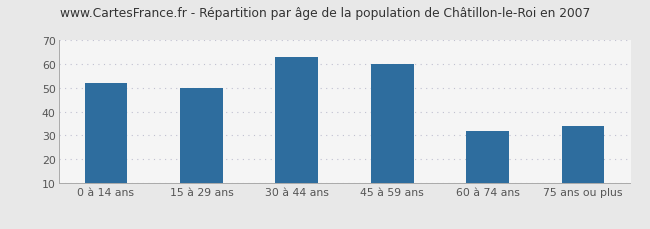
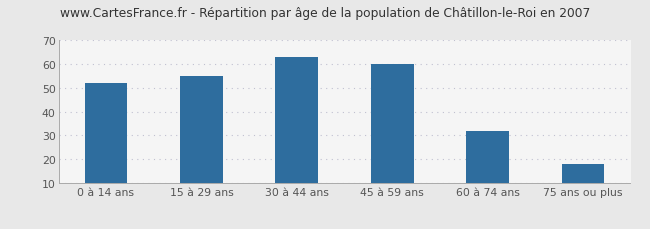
15 à 29 ans: 50 -> 55
75 ans ou plus: 34 -> 18
